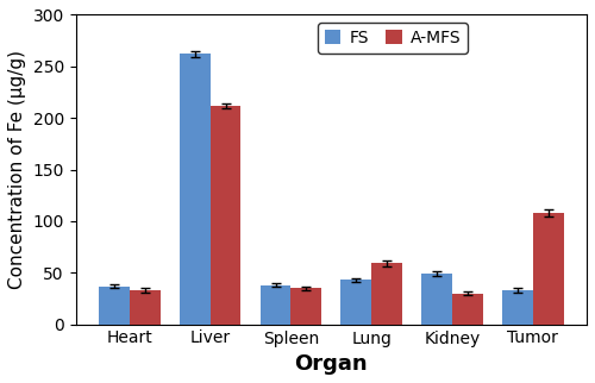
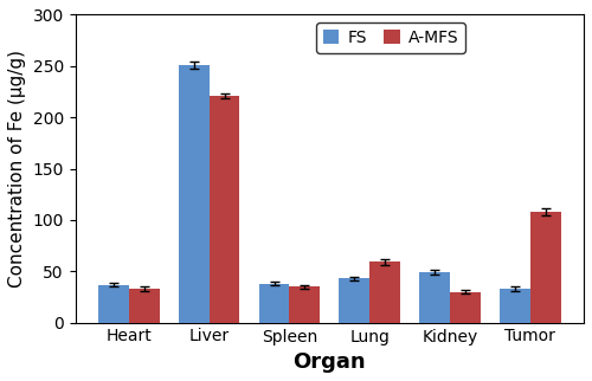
FS/Liver: 262 -> 251
A-MFS/Liver: 212 -> 221
